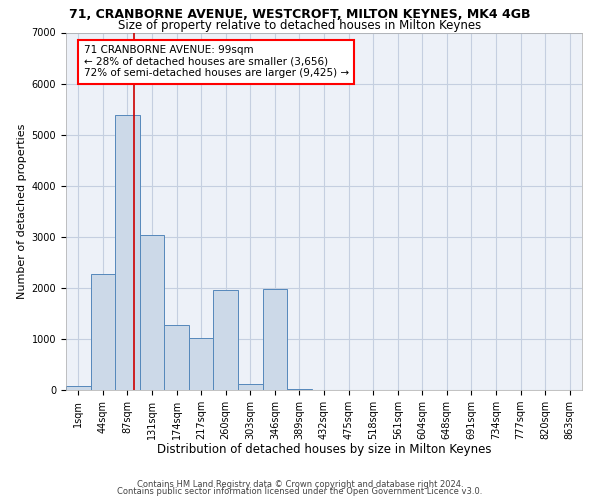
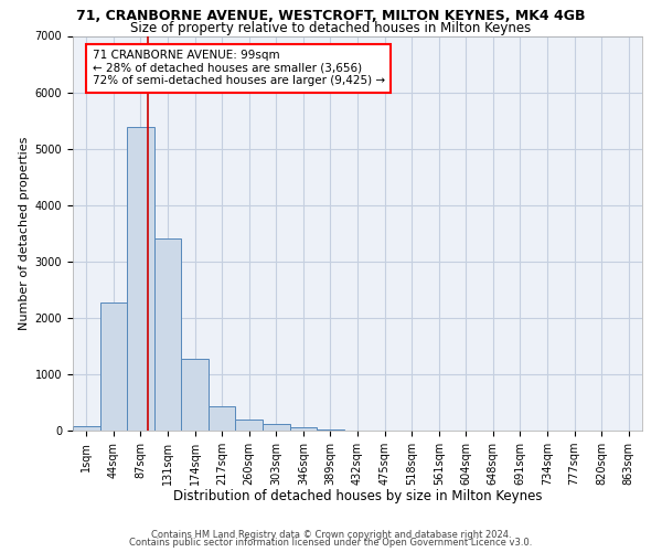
131sqm: 3040 -> 3400
217sqm: 1020 -> 440
260sqm: 1960 -> 190
346sqm: 1980 -> 60
